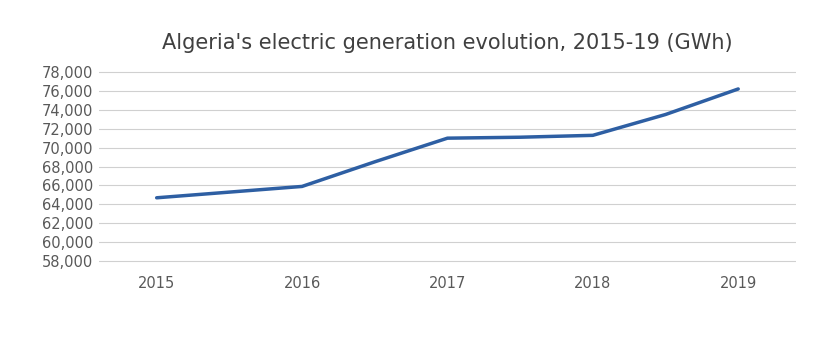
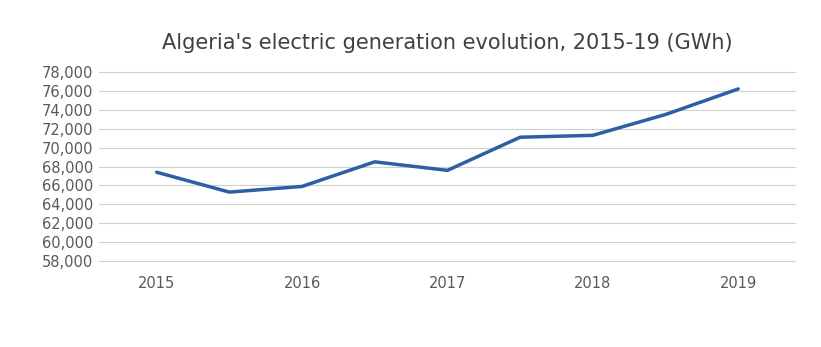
2015: 64,700 -> 67,400
2017: 71,000 -> 67,600
